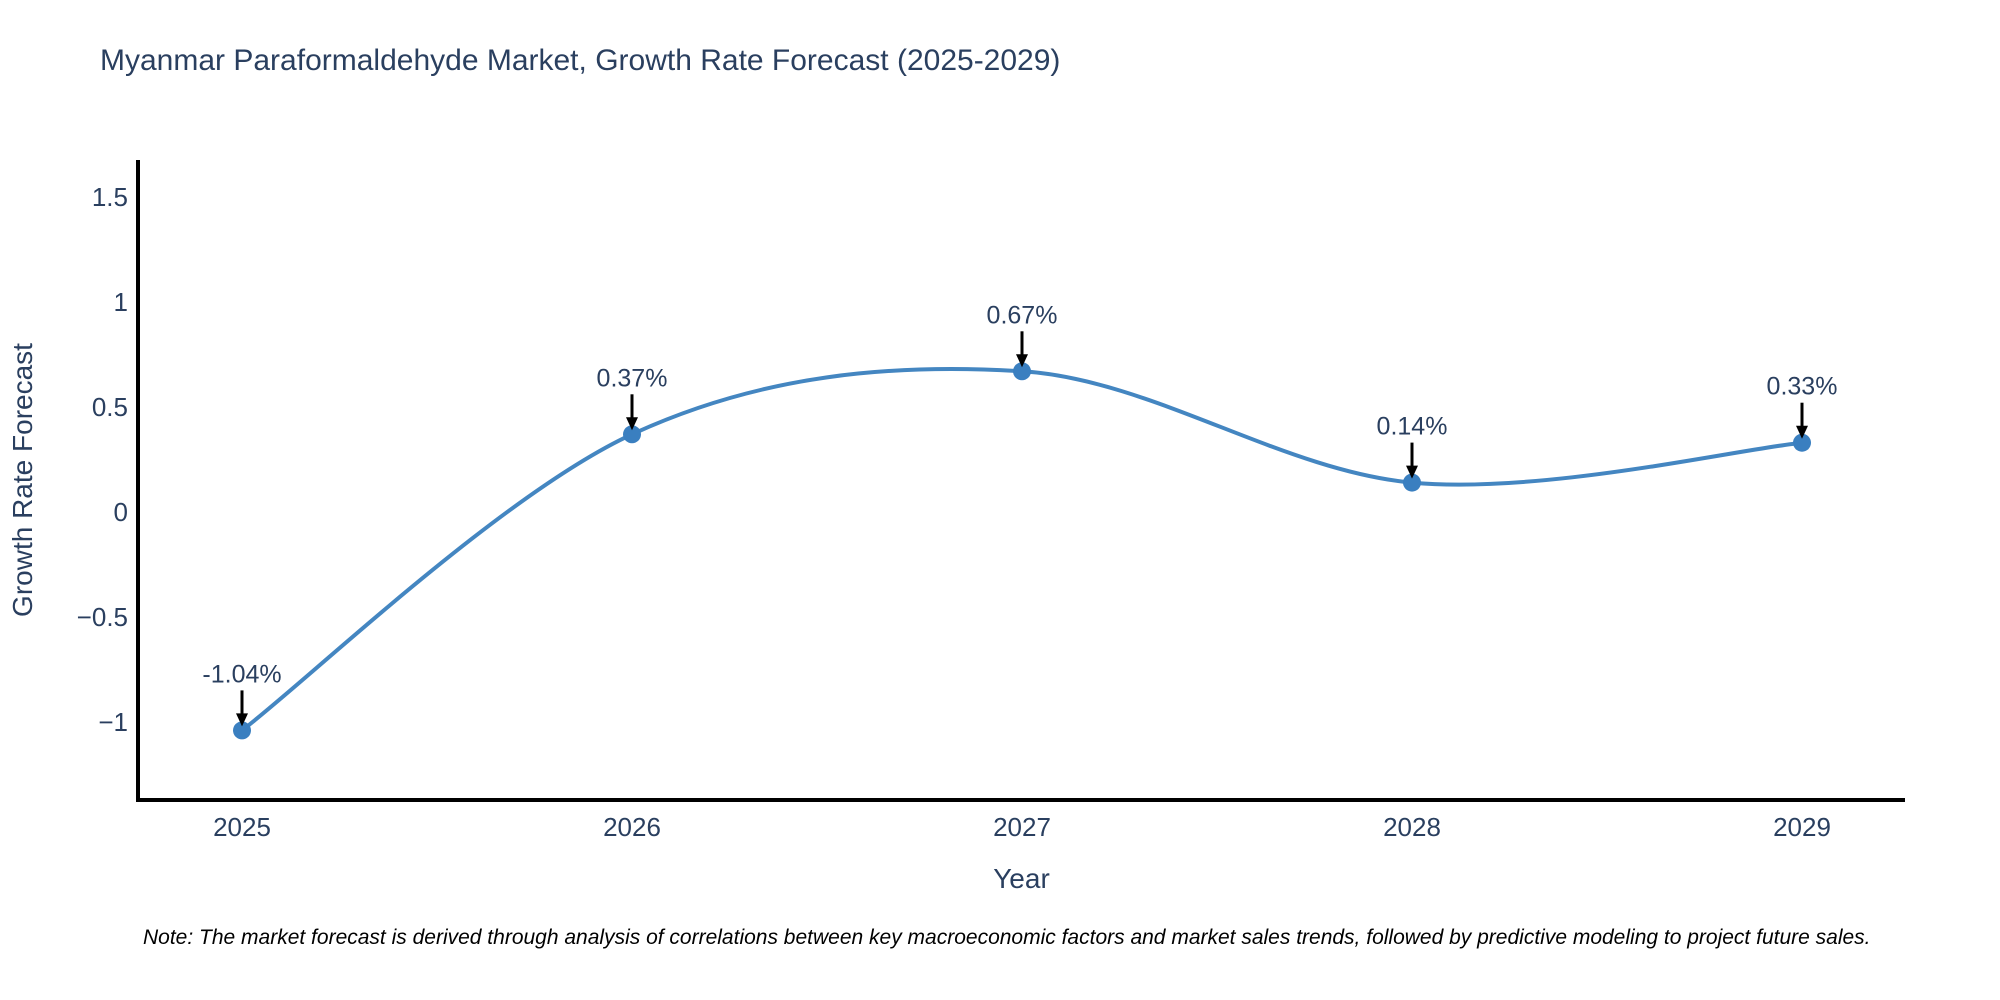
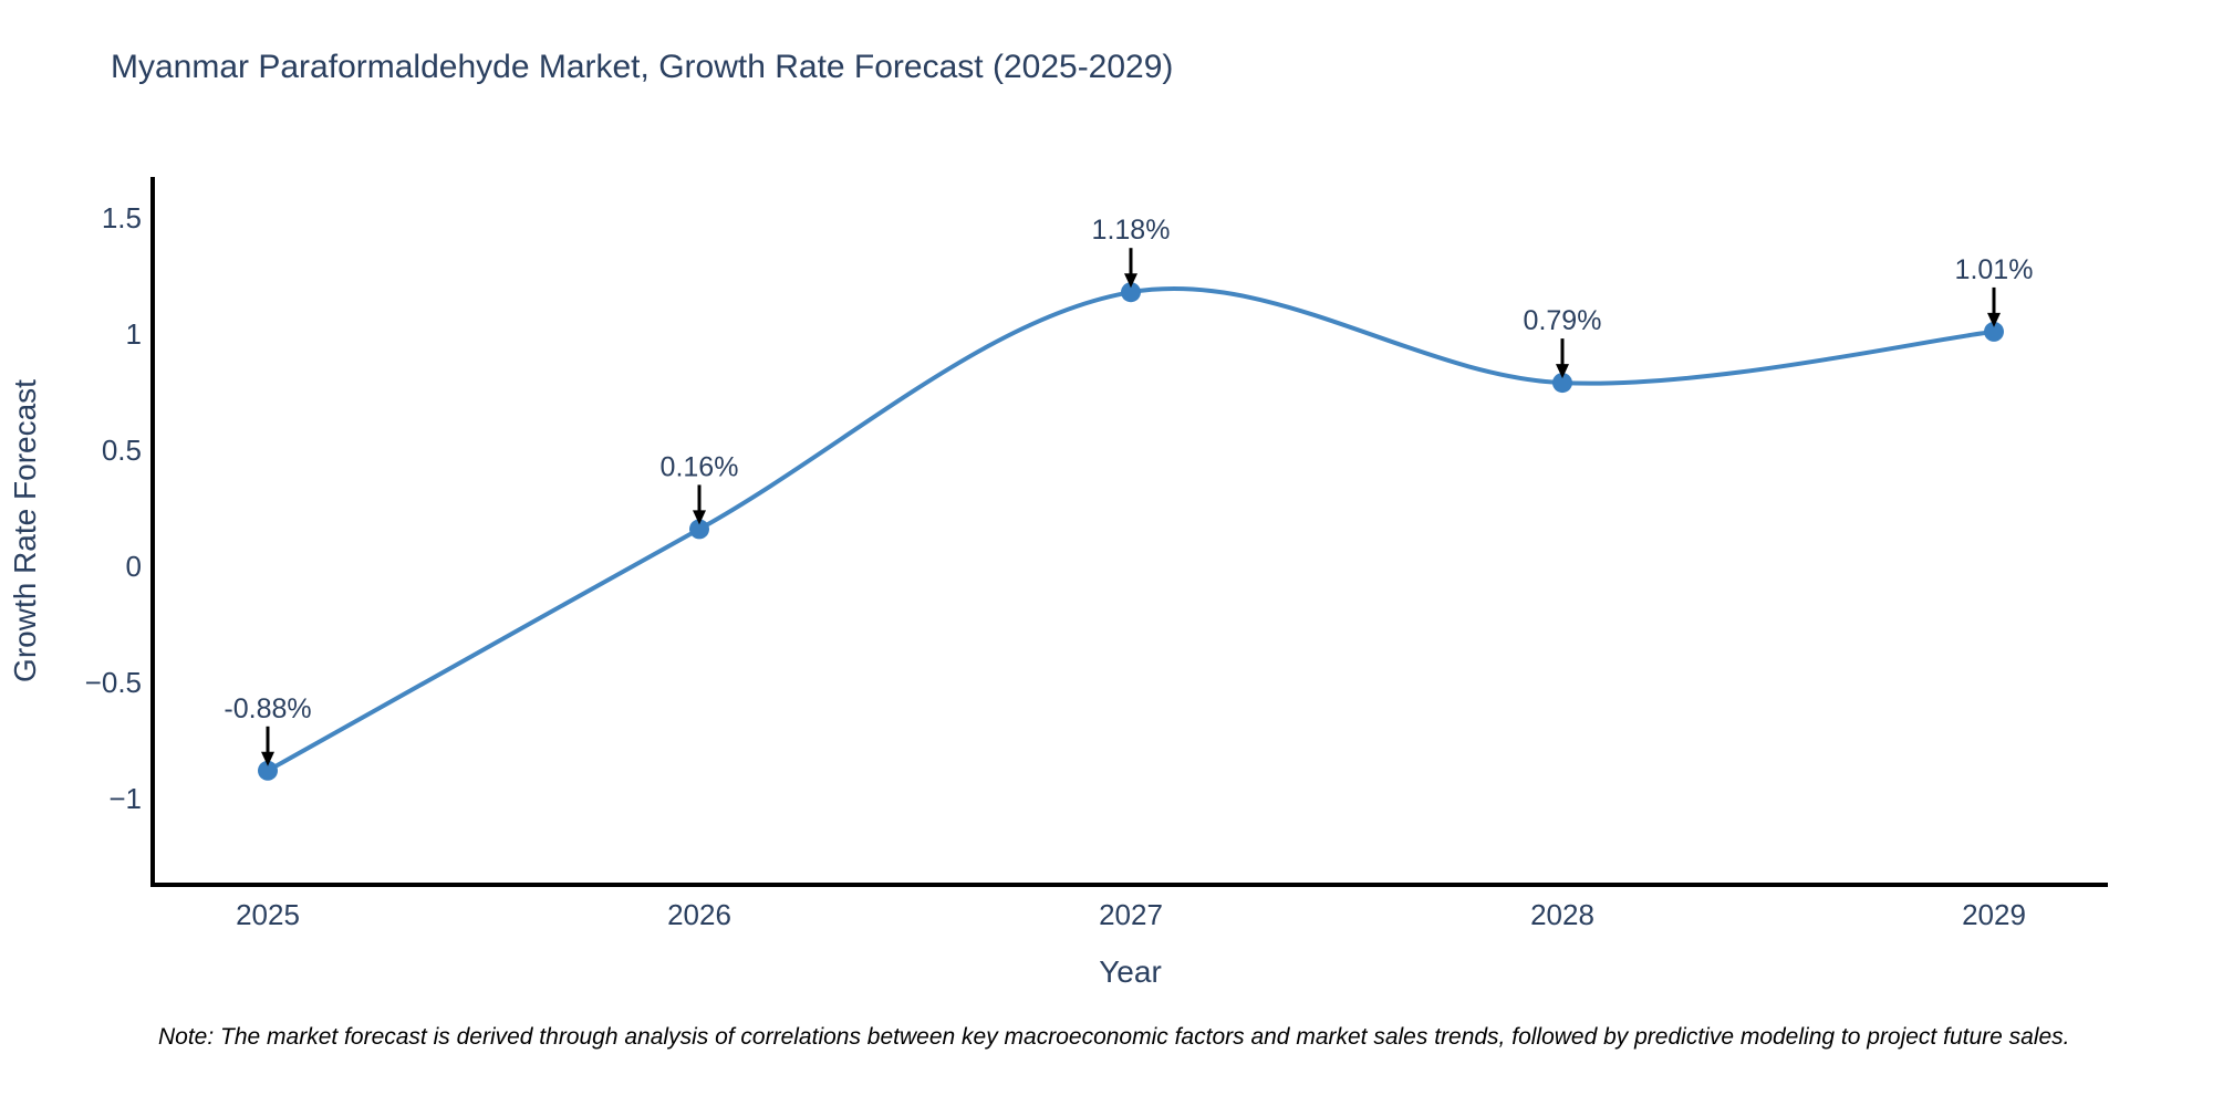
2025: -1.04% -> -0.88%
2026: 0.37% -> 0.16%
2027: 0.67% -> 1.18%
2028: 0.14% -> 0.79%
2029: 0.33% -> 1.01%
